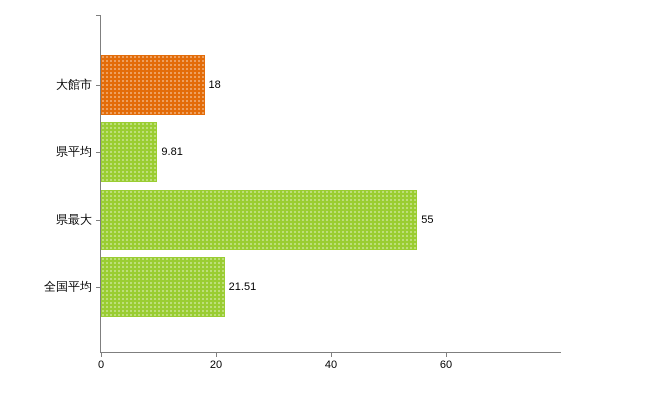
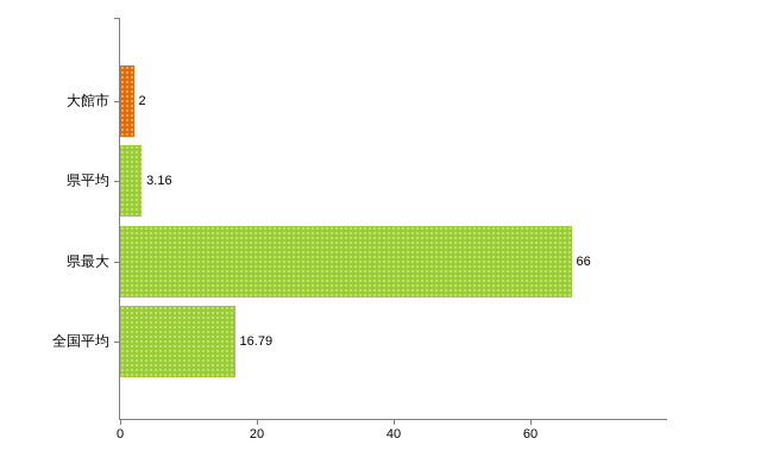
大館市: 18 -> 2
県平均: 9.81 -> 3.16
県最大: 55 -> 66
全国平均: 21.51 -> 16.79
